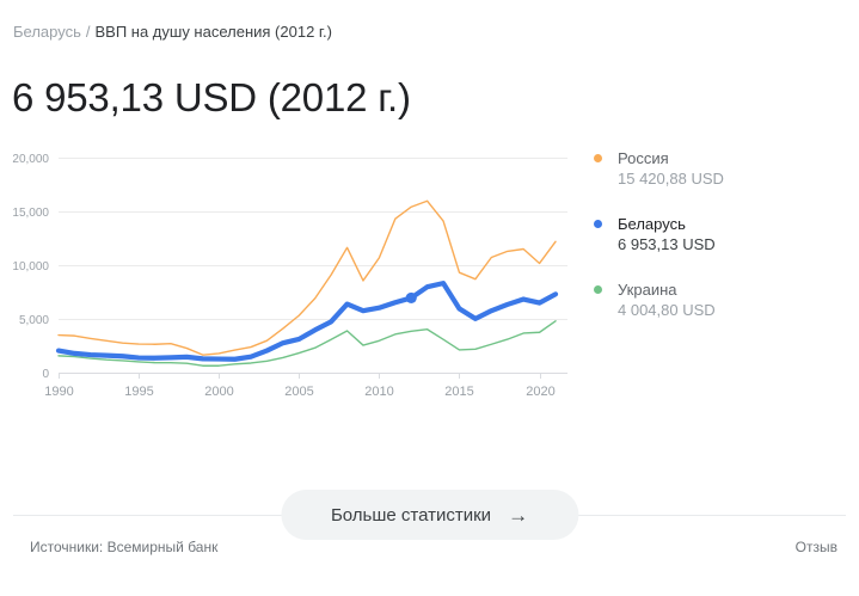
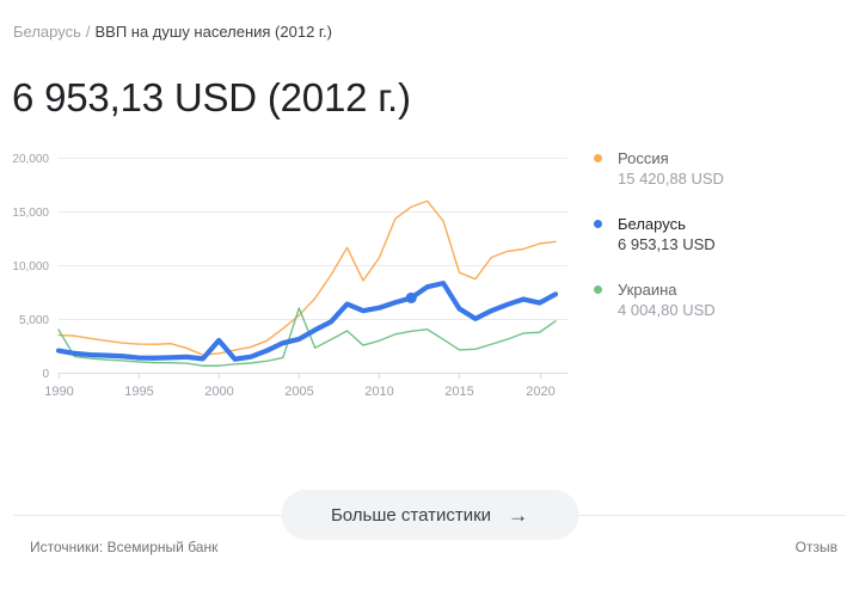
Украина/1990: 2000 -> 4000
Беларусь/2000: 1000 -> 3000
Украина/2005: 2000 -> 6000
Россия/2020: 10000 -> 12000
